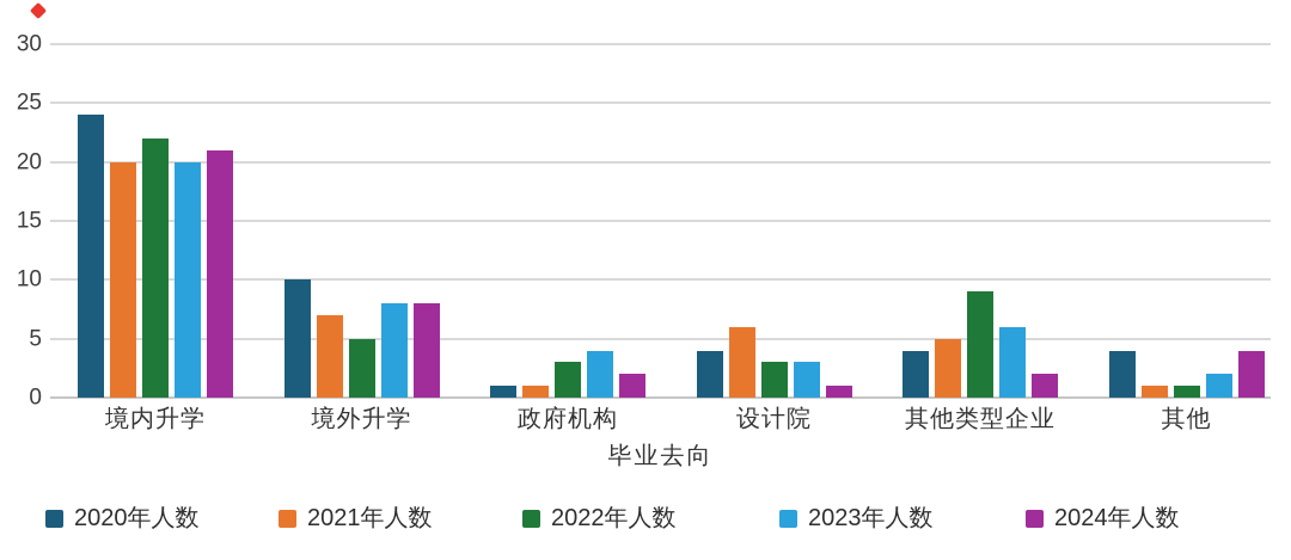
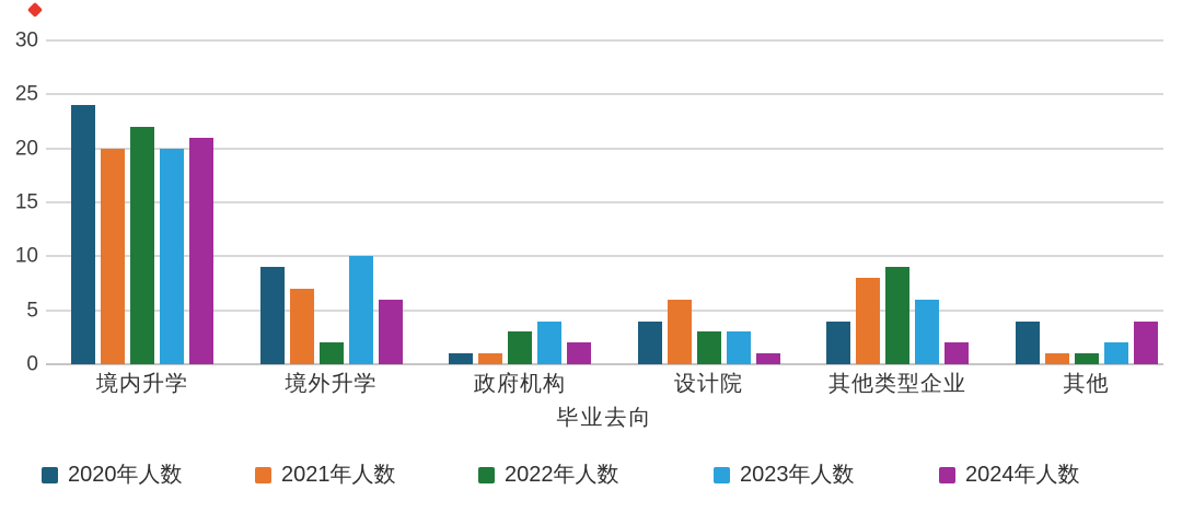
2020年人数/境外升学: 10 -> 9
2022年人数/境外升学: 5 -> 2
2023年人数/境外升学: 8 -> 10
2024年人数/境外升学: 8 -> 6
2021年人数/其他类型企业: 5 -> 8
